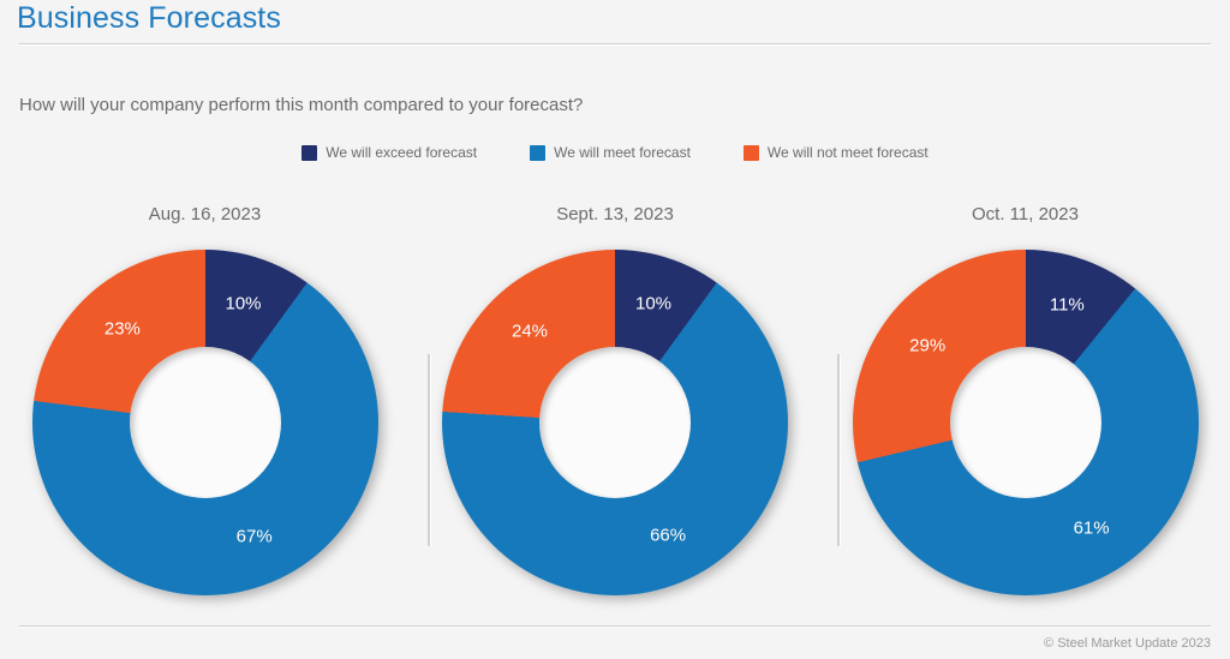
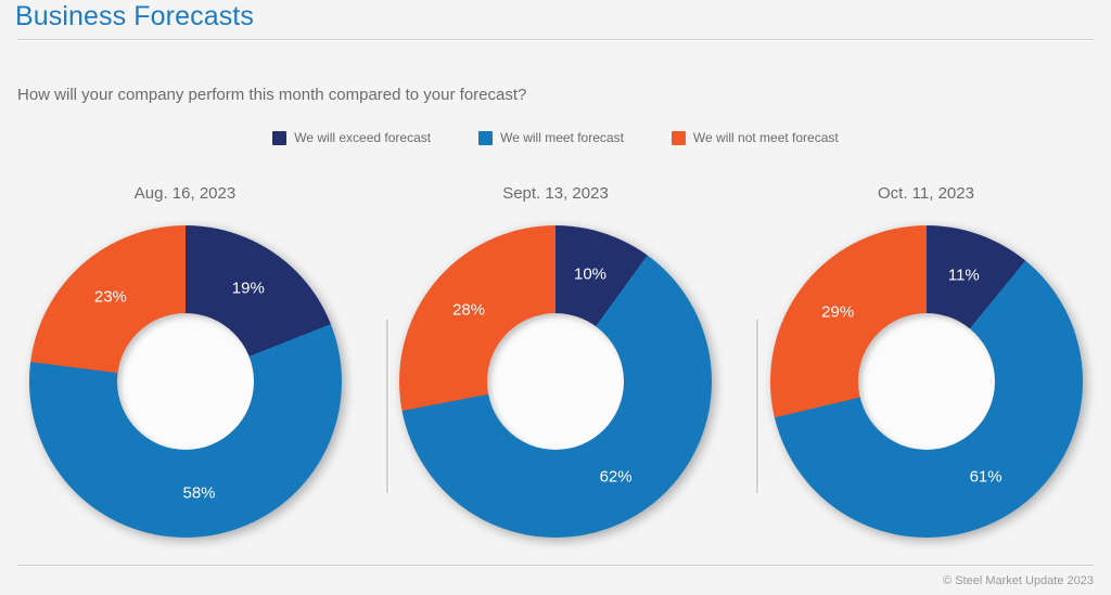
Aug. 16, 2023/We will exceed forecast: 10% -> 19%
Aug. 16, 2023/We will meet forecast: 67% -> 58%
Sept. 13, 2023/We will meet forecast: 66% -> 62%
Sept. 13, 2023/We will not meet forecast: 24% -> 28%
